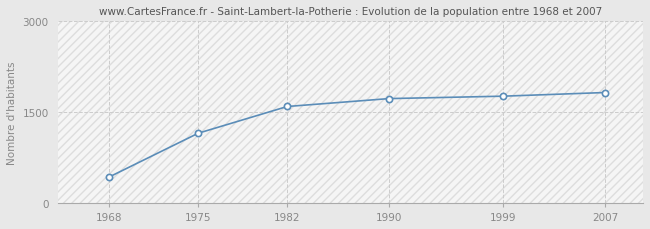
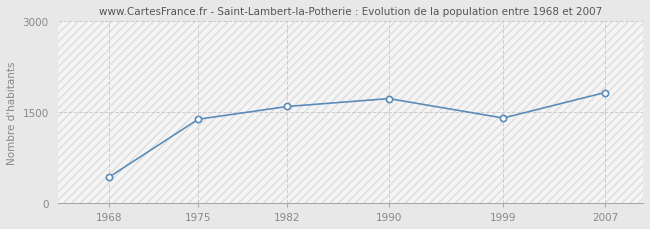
1975: 1150 -> 1380
1999: 1760 -> 1400
